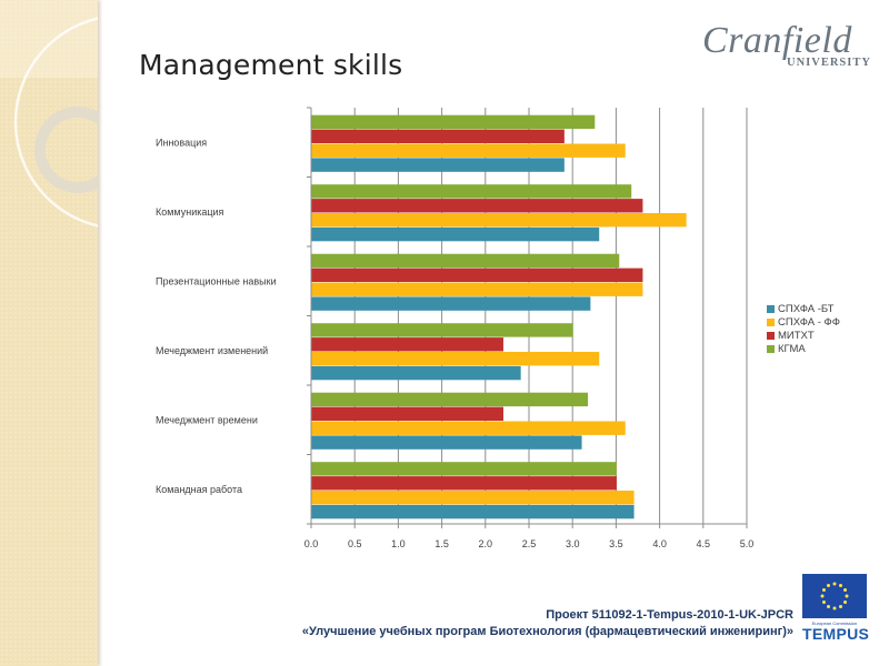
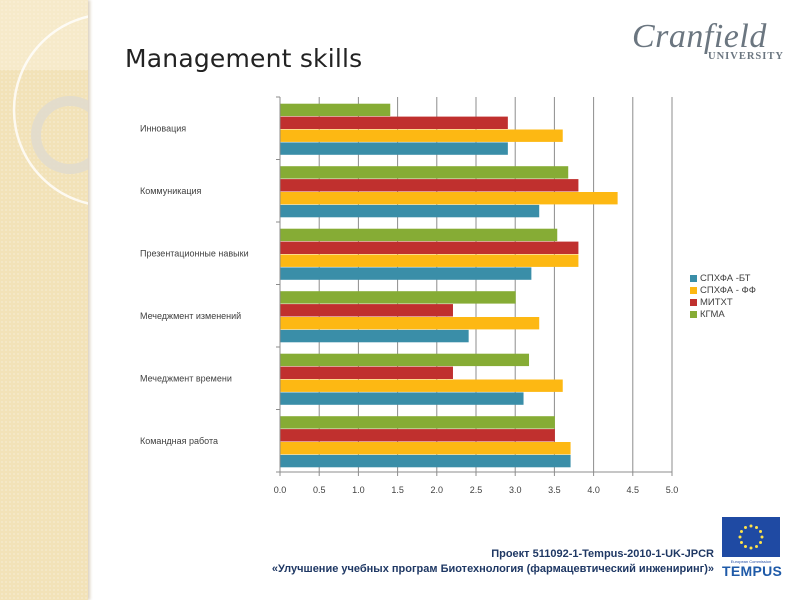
КГМА/Инновация: 3.2 -> 1.4
